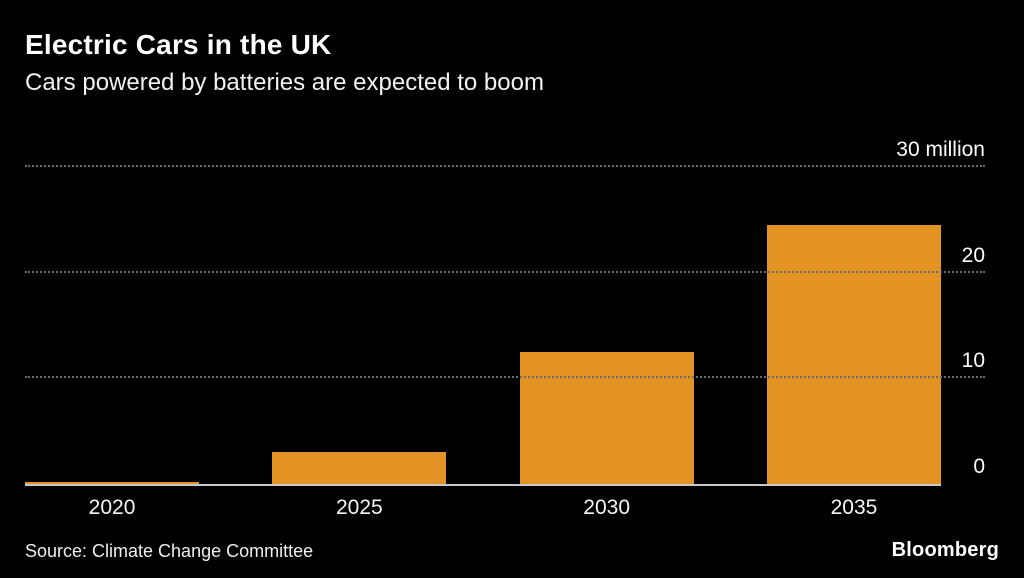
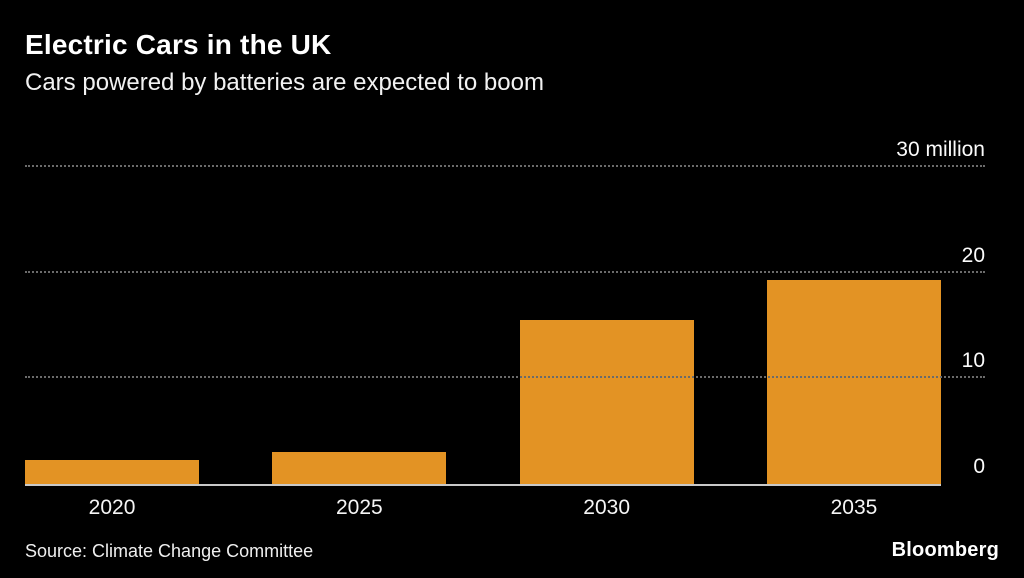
2020: 0.2 -> 2.3
2030: 12.5 -> 15.5
2035: 24.5 -> 19.3
